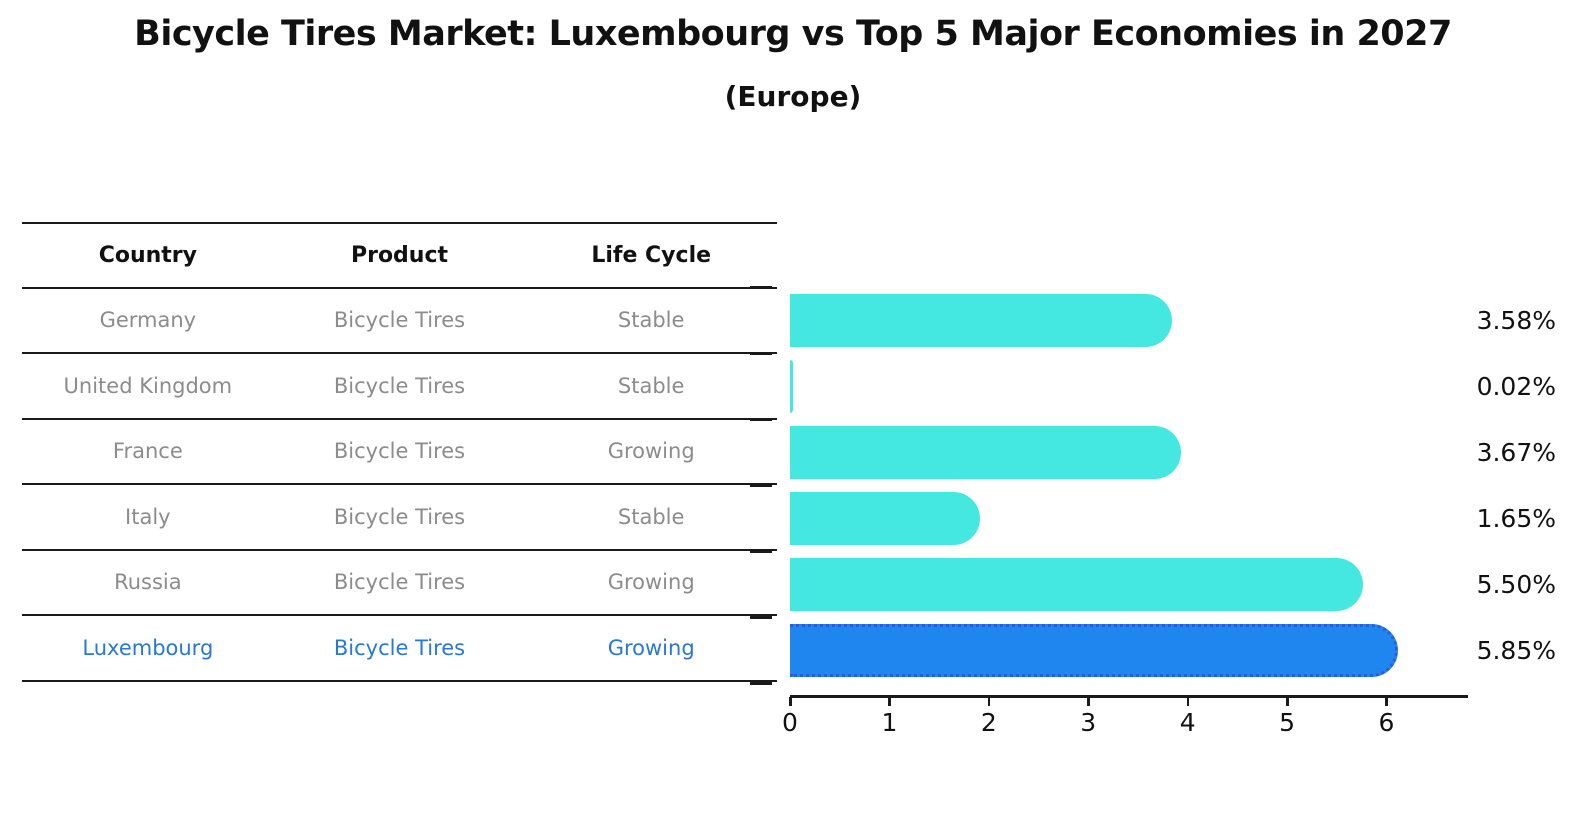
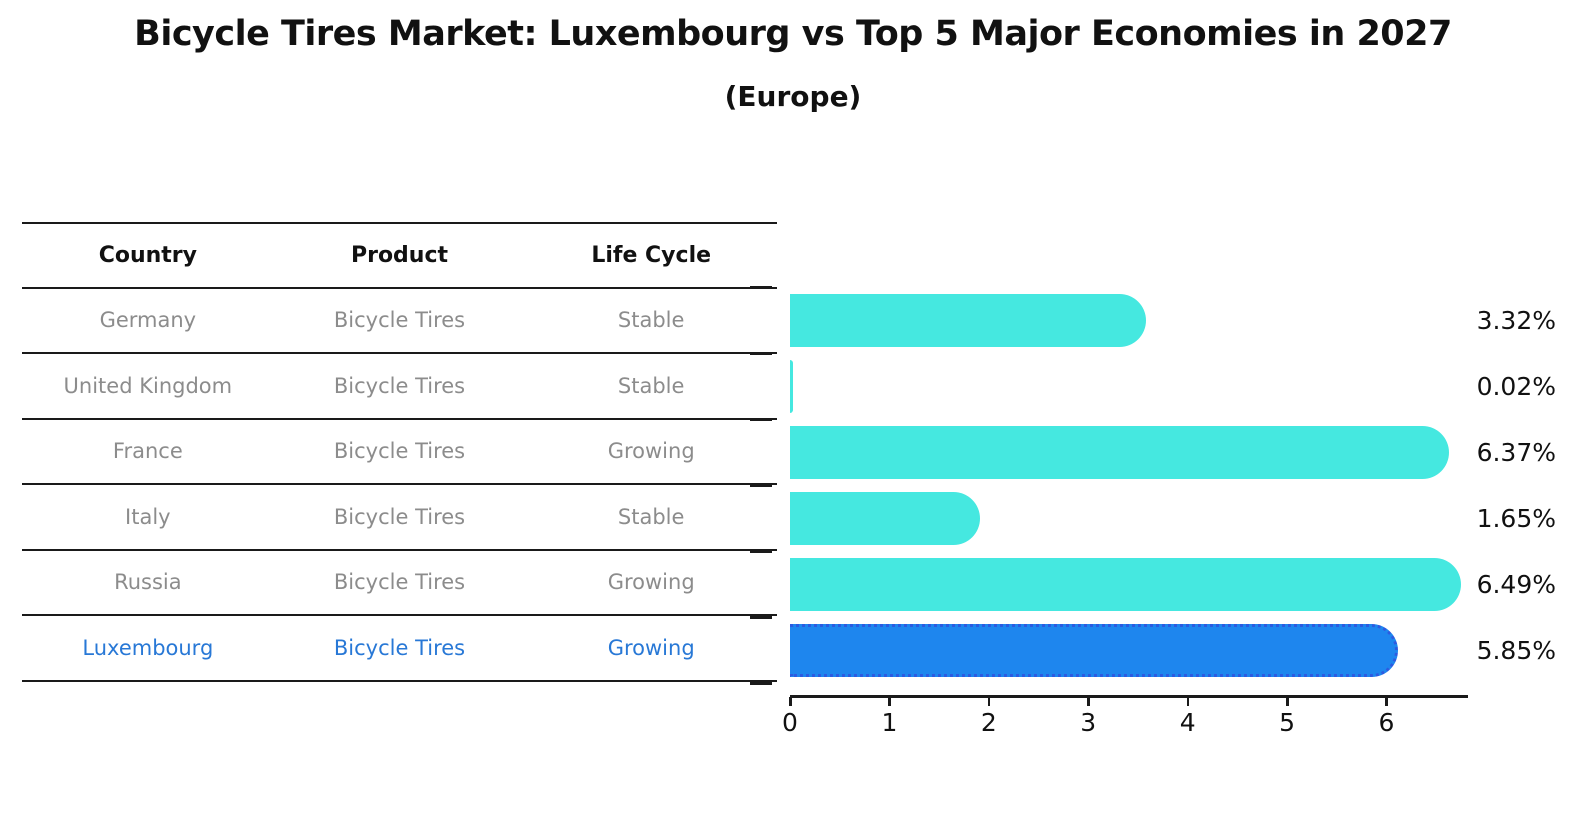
Germany: 3.58% -> 3.32%
France: 3.67% -> 6.37%
Russia: 5.50% -> 6.49%
